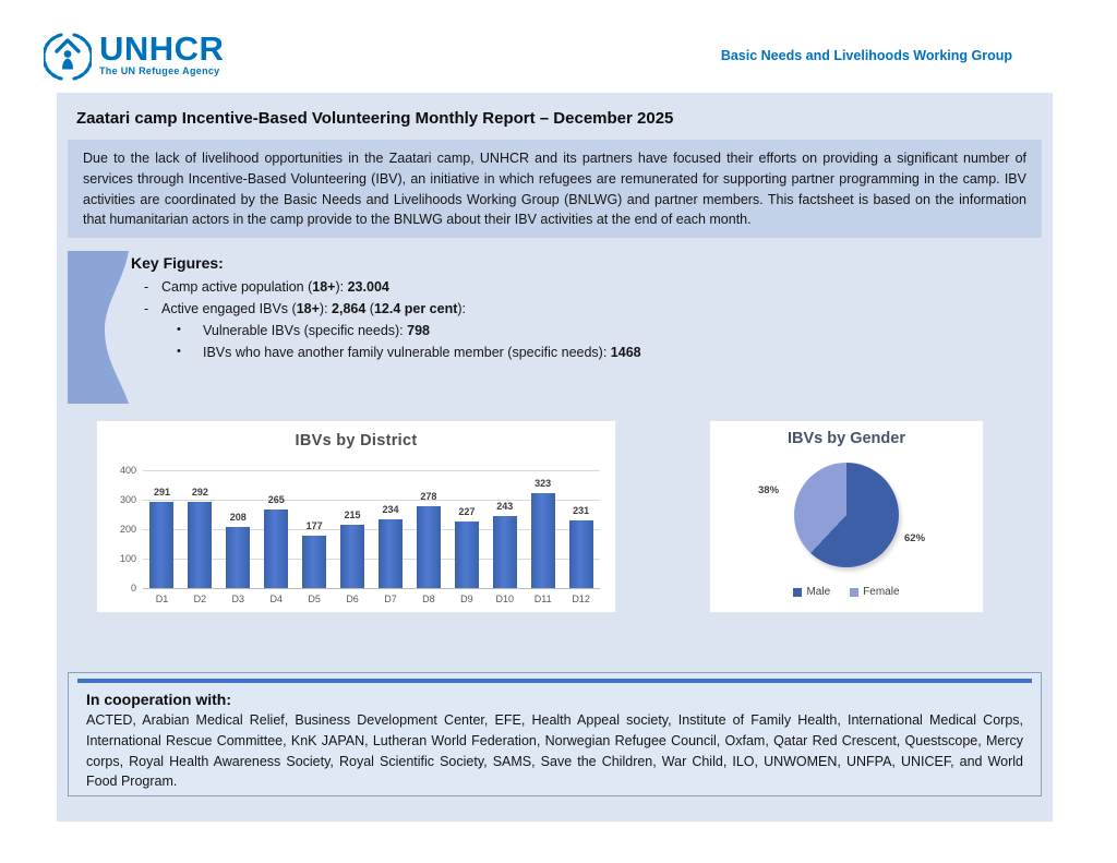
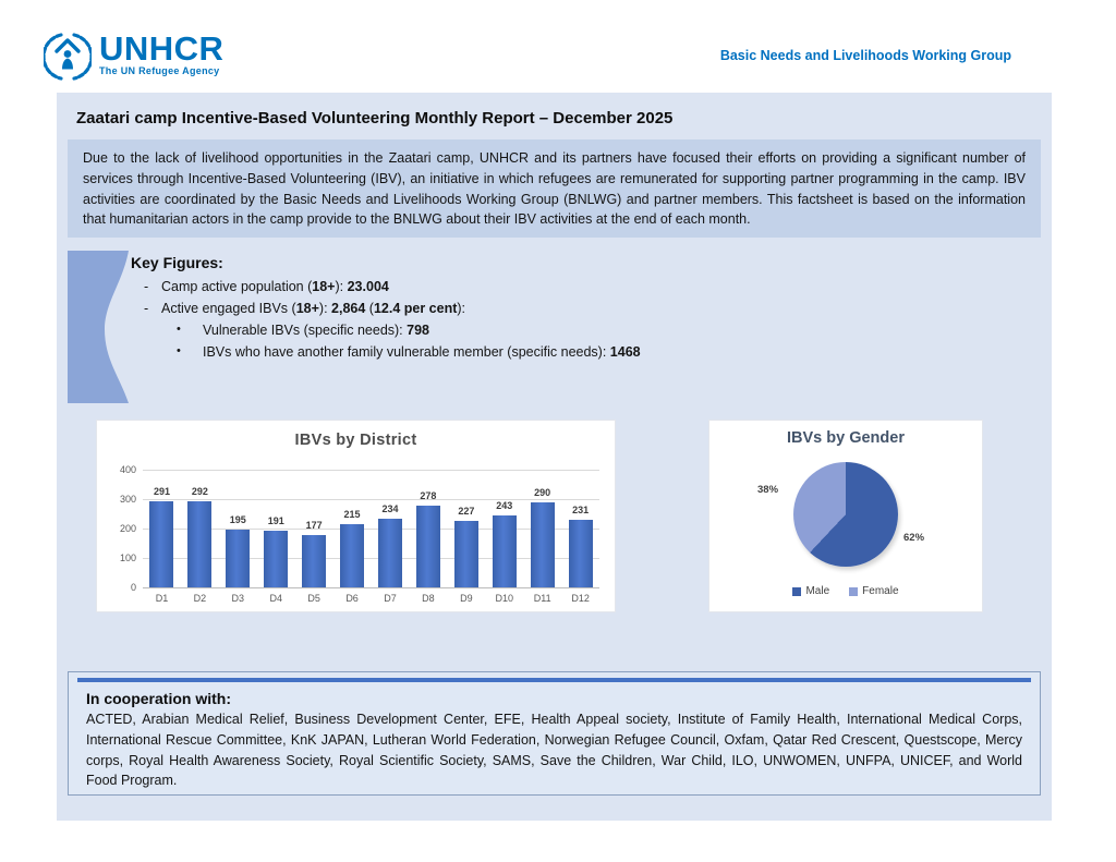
IBVs by District/D3: 208 -> 195
IBVs by District/D4: 265 -> 191
IBVs by District/D11: 323 -> 290
